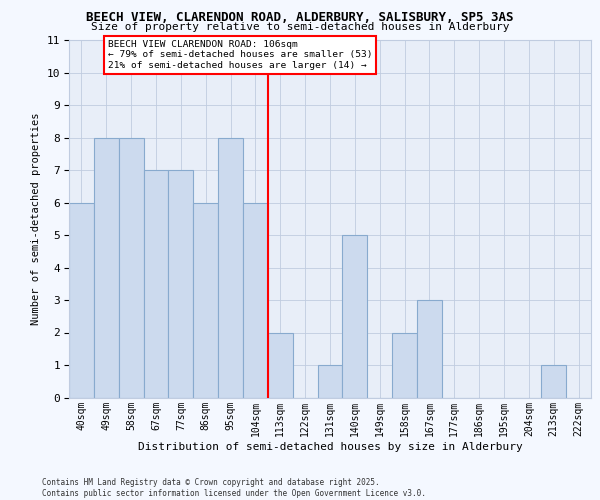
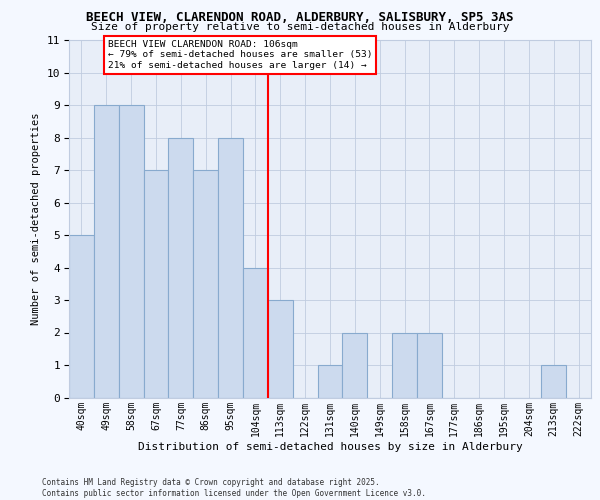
40sqm: 6 -> 5
49sqm: 8 -> 9
58sqm: 8 -> 9
77sqm: 7 -> 8
86sqm: 6 -> 7
104sqm: 6 -> 4
113sqm: 2 -> 3
140sqm: 5 -> 2
167sqm: 3 -> 2
